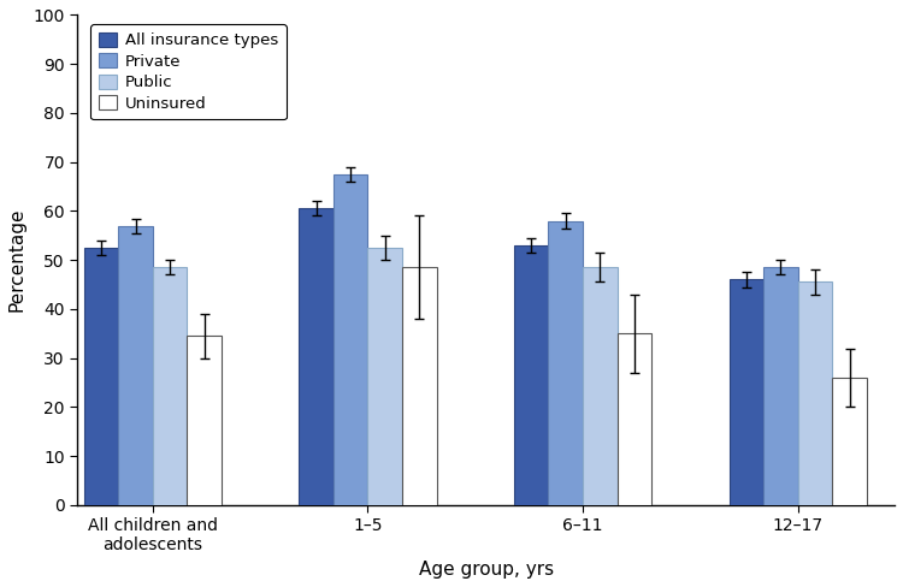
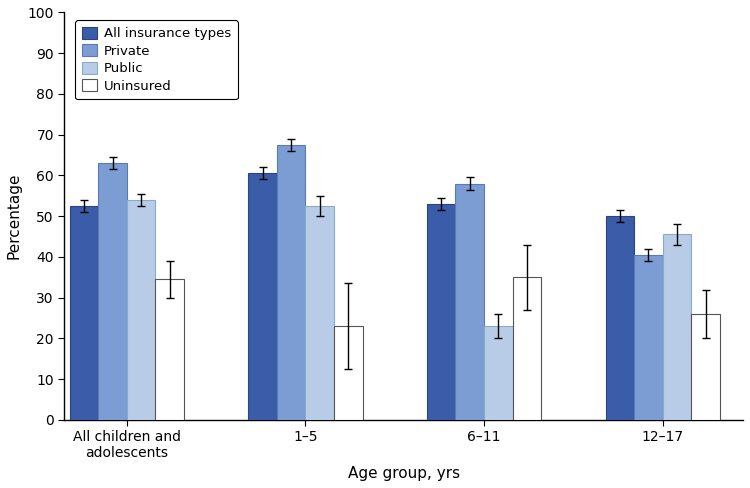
Private/All children and adolescents: 57.0 -> 63.0
Public/All children and adolescents: 48.5 -> 54.0
Uninsured/1–5: 48.5 -> 23.0
Public/6–11: 48.5 -> 23.0
All insurance types/12–17: 46.0 -> 50.0
Private/12–17: 48.5 -> 40.5
